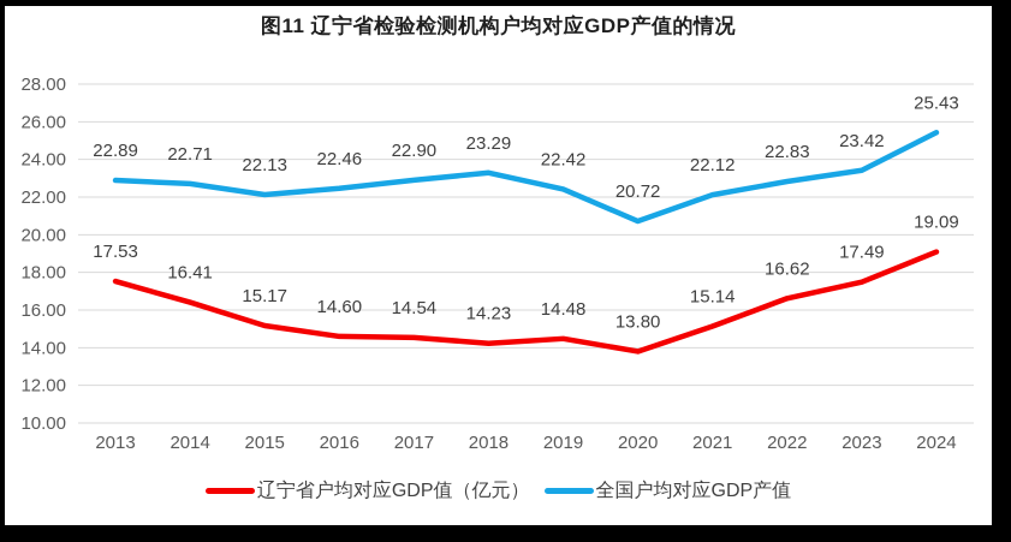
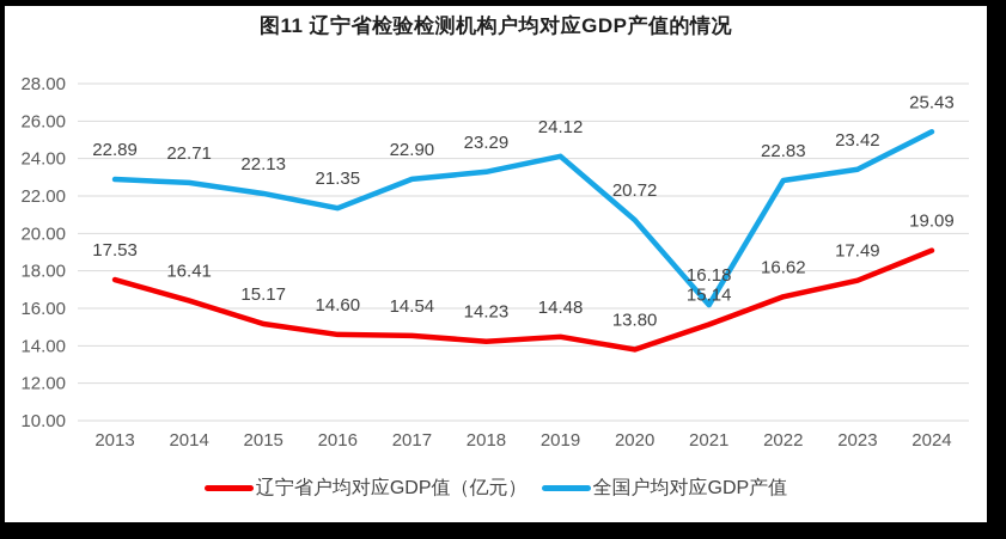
全国户均对应GDP产值/2016: 22.46 -> 21.35
全国户均对应GDP产值/2019: 22.42 -> 24.12
全国户均对应GDP产值/2021: 22.12 -> 16.18
